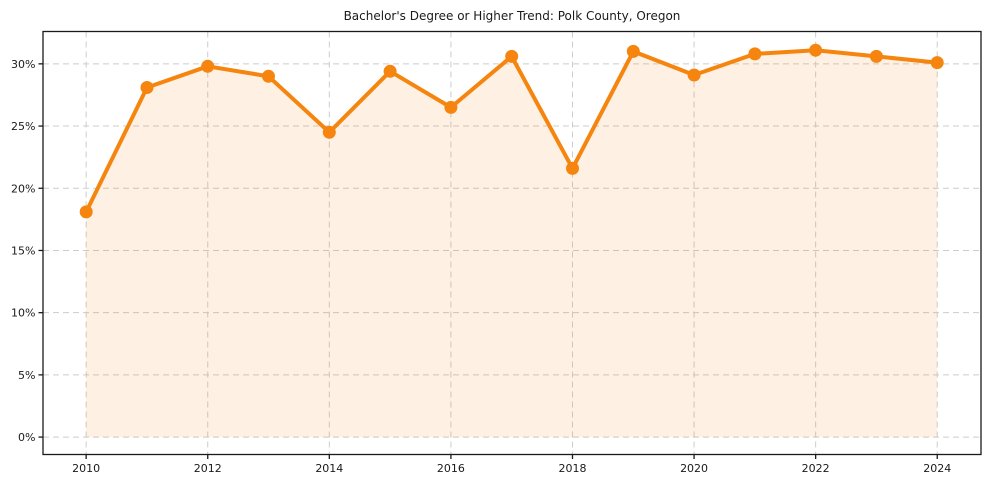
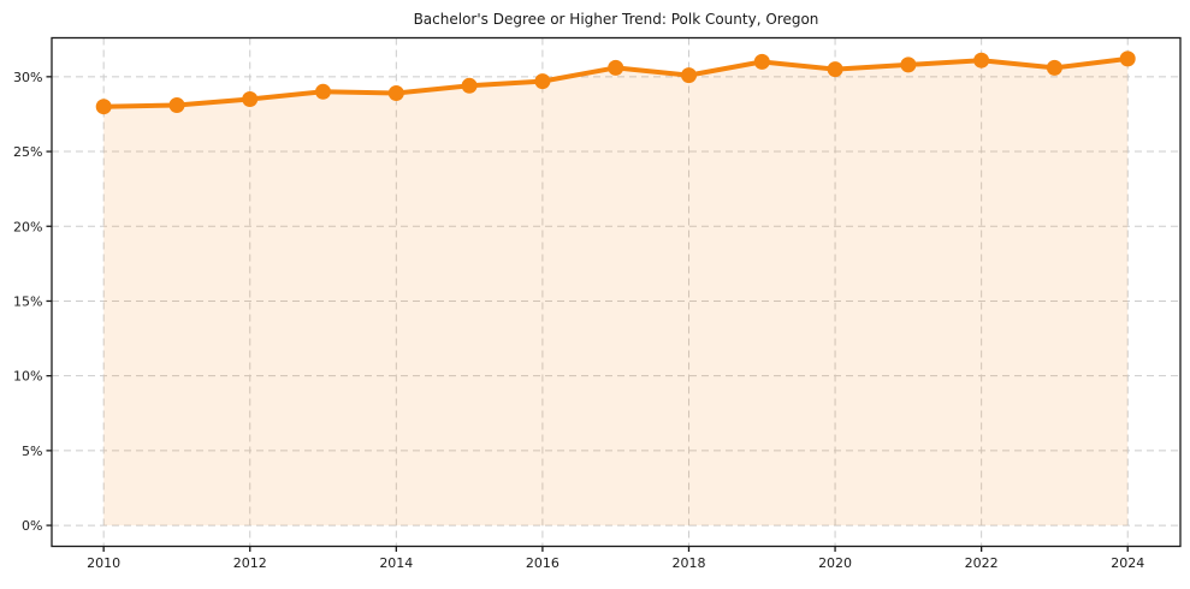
2010: 18.1% -> 28.0%
2012: 29.8% -> 28.5%
2014: 24.5% -> 28.9%
2016: 26.5% -> 29.7%
2018: 21.6% -> 30.1%
2020: 29.1% -> 30.5%
2024: 30.1% -> 31.2%
